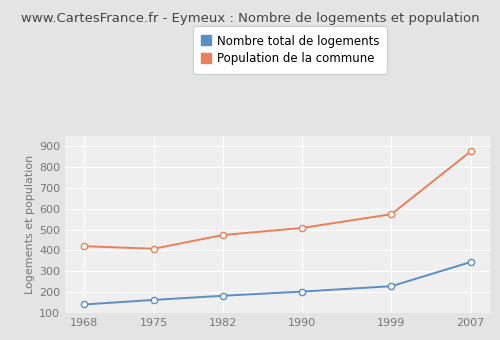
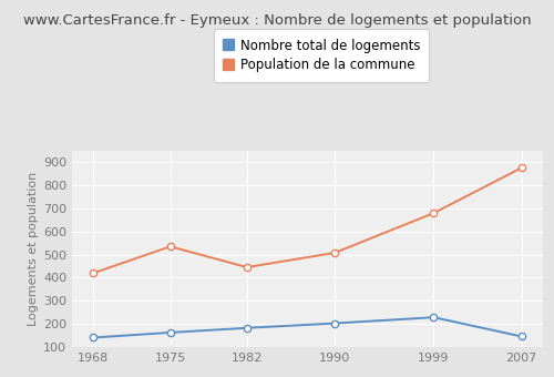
Population de la commune/1975: 408 -> 535
Population de la commune/1982: 474 -> 445
Population de la commune/1999: 574 -> 680
Nombre total de logements/2007: 344 -> 145
